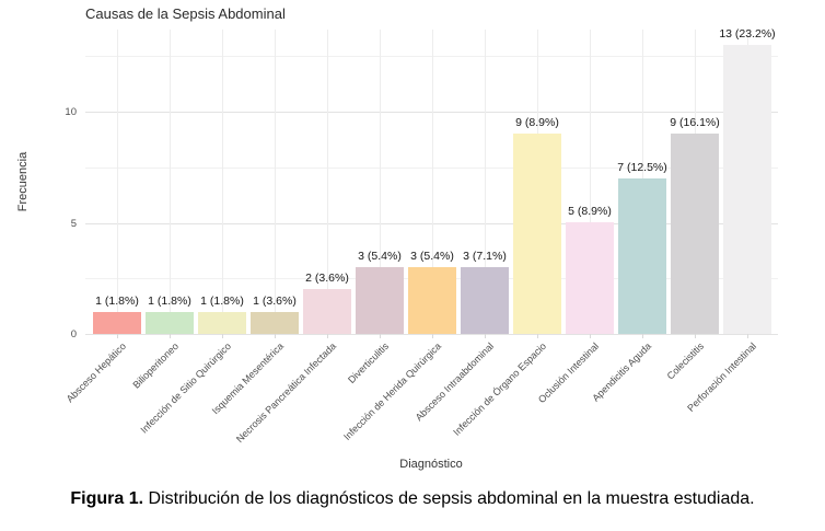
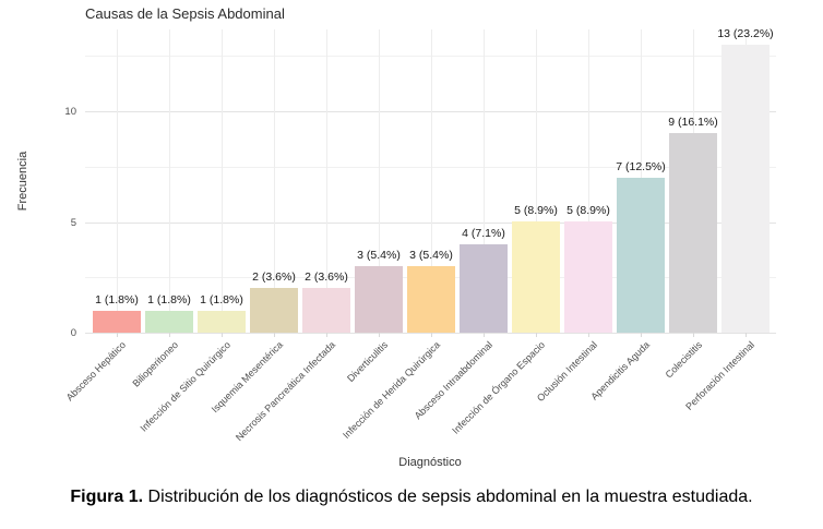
Isquemia Mesentérica: 1 -> 2
Absceso Intraabdominal: 3 -> 4
Infección de Órgano Espacio: 9 -> 5
